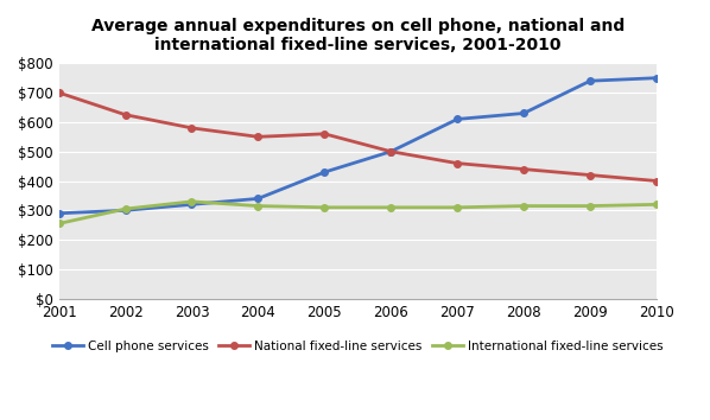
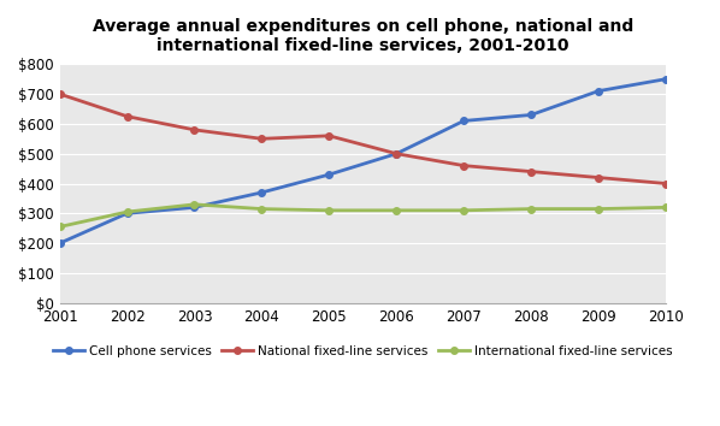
Cell phone services/2001: $290 -> $200
Cell phone services/2004: $340 -> $370
Cell phone services/2009: $740 -> $710
